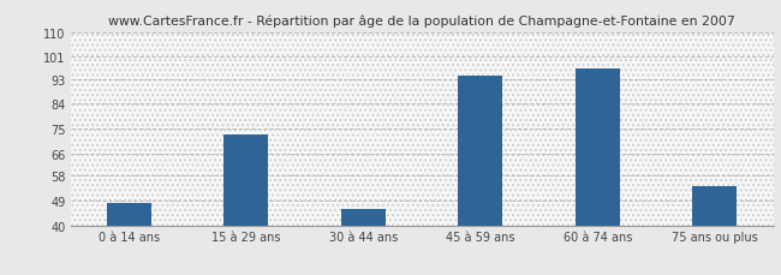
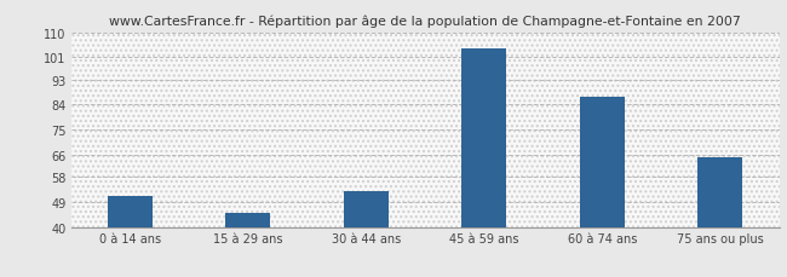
0 à 14 ans: 48 -> 51
15 à 29 ans: 73 -> 45
30 à 44 ans: 46 -> 53
45 à 59 ans: 94 -> 104
60 à 74 ans: 97 -> 87
75 ans ou plus: 54 -> 65
